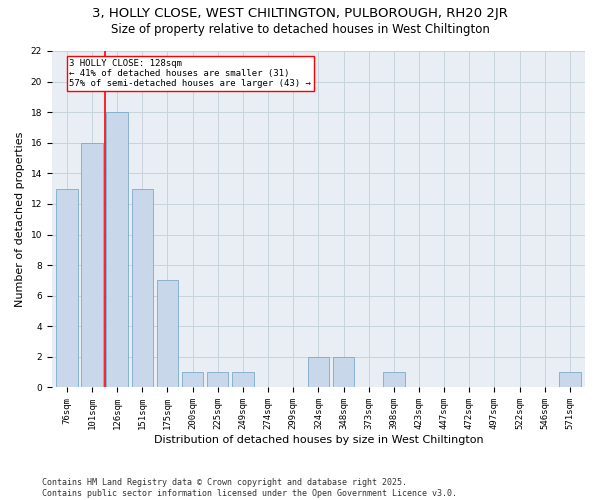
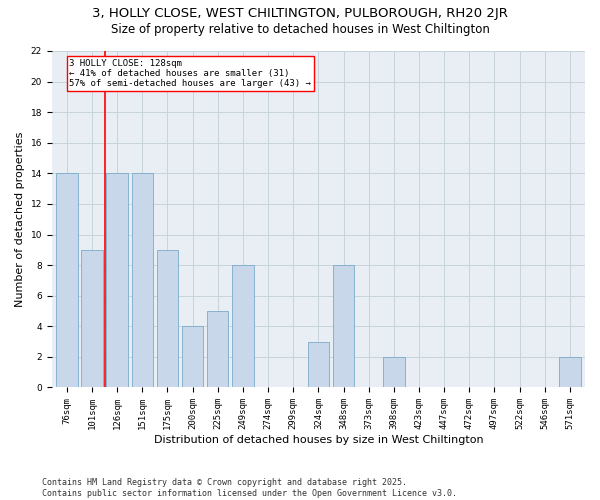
76sqm: 13 -> 14
101sqm: 16 -> 9
126sqm: 18 -> 14
151sqm: 13 -> 14
175sqm: 7 -> 9
200sqm: 1 -> 4
225sqm: 1 -> 5
249sqm: 1 -> 8
324sqm: 2 -> 3
348sqm: 2 -> 8
398sqm: 1 -> 2
571sqm: 1 -> 2
